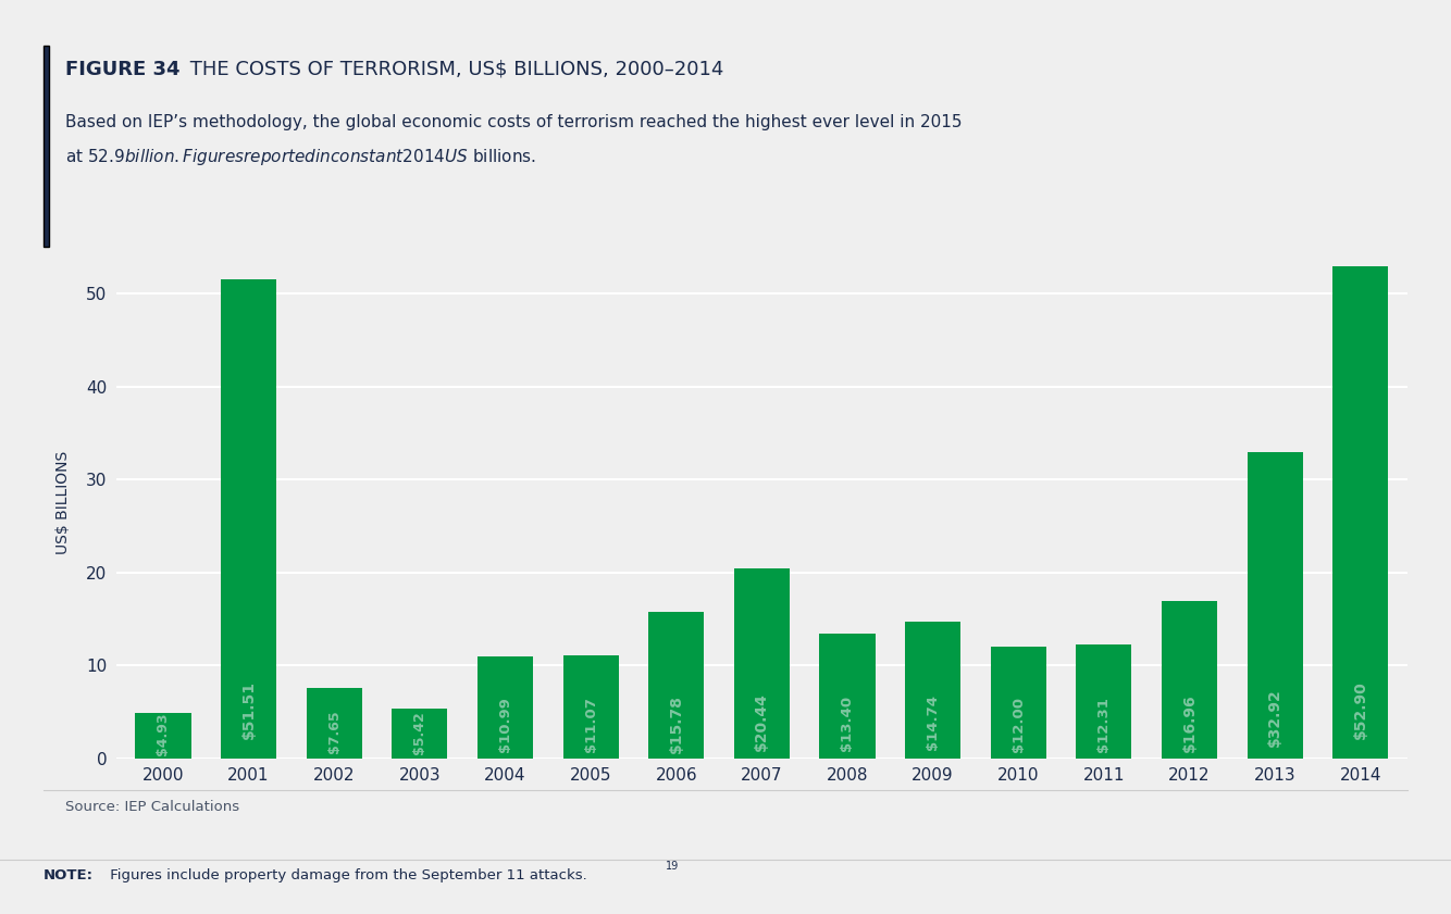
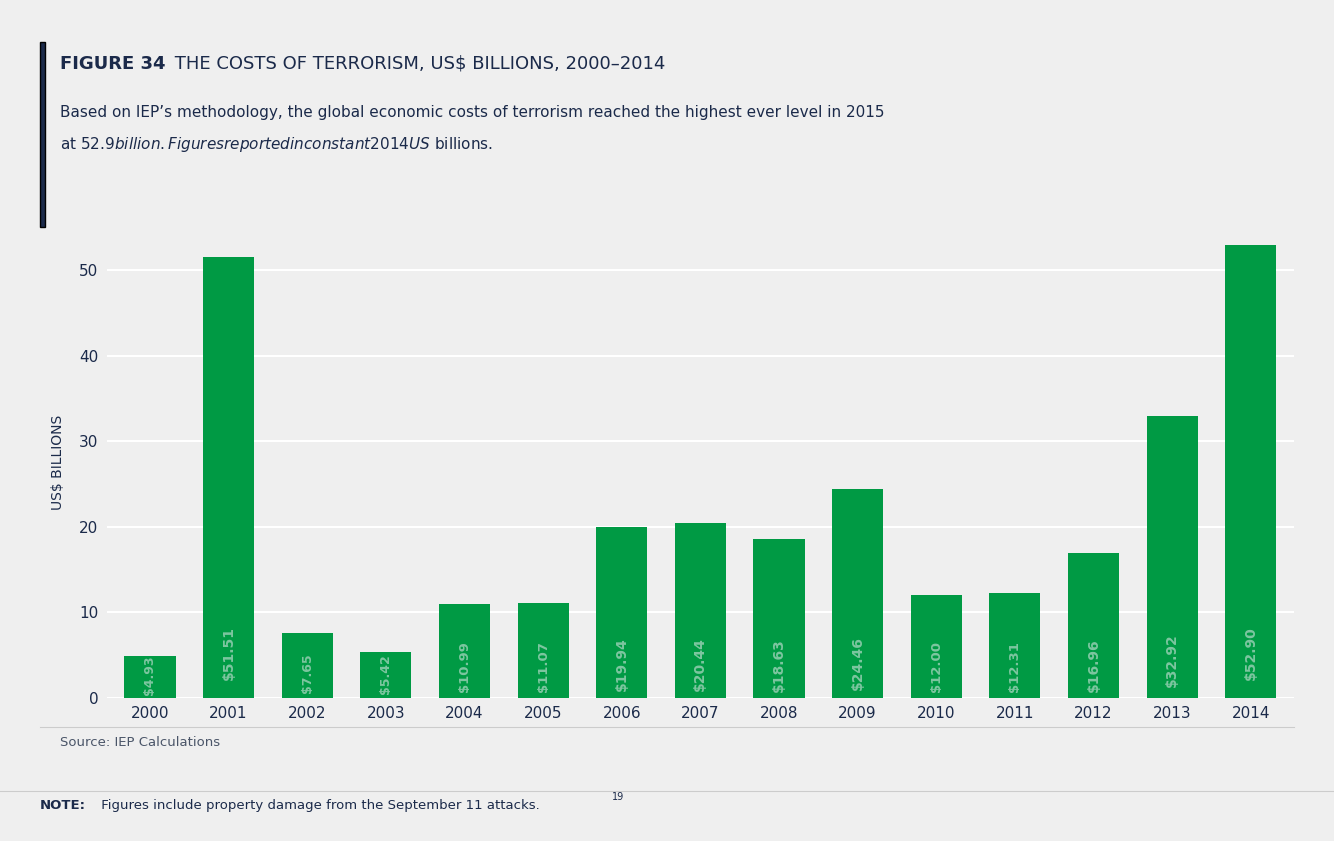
2006: $15.78 -> $19.94
2008: $13.40 -> $18.63
2009: $14.74 -> $24.46
